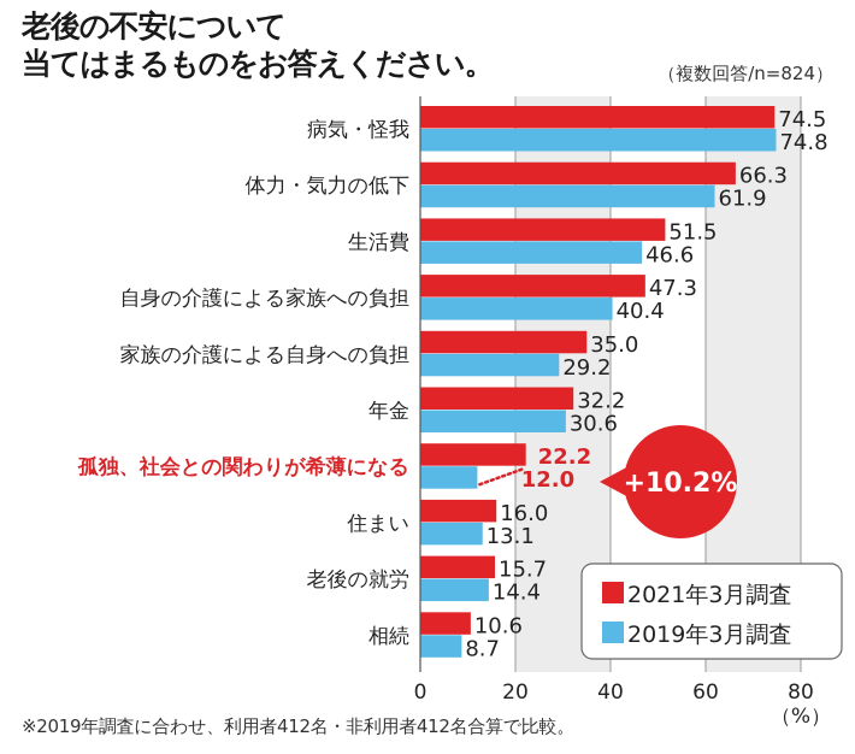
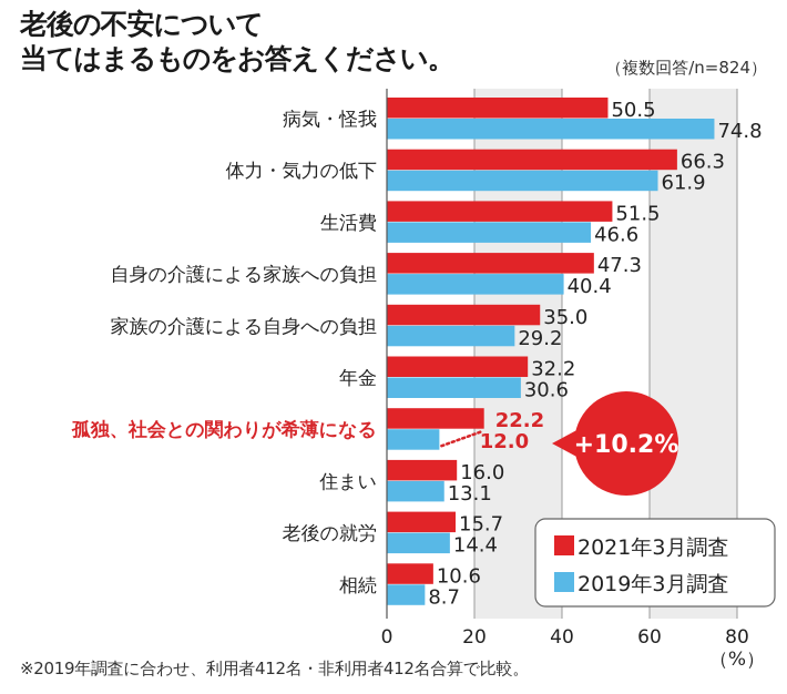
2021年3月調査/病気・怪我: 74.5 -> 50.5
